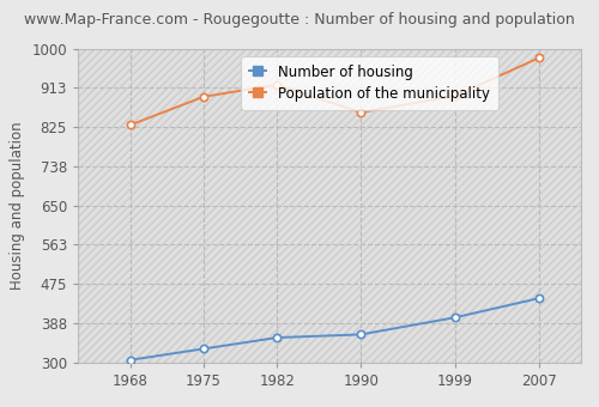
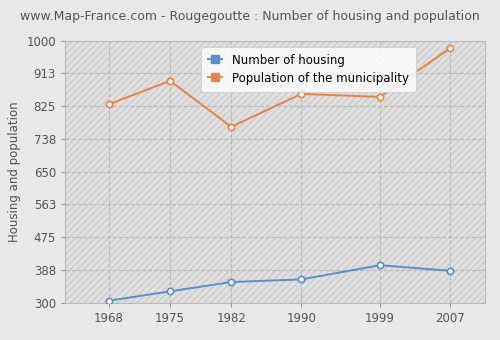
Population of the municipality/1982: 920 -> 770
Population of the municipality/1999: 895 -> 850
Number of housing/2007: 443 -> 385
